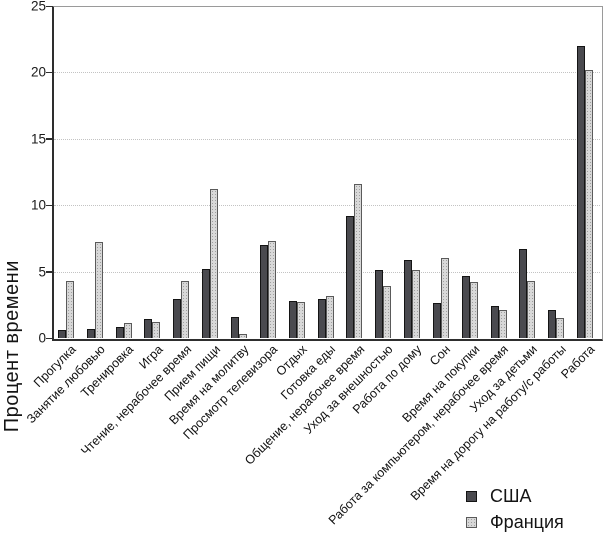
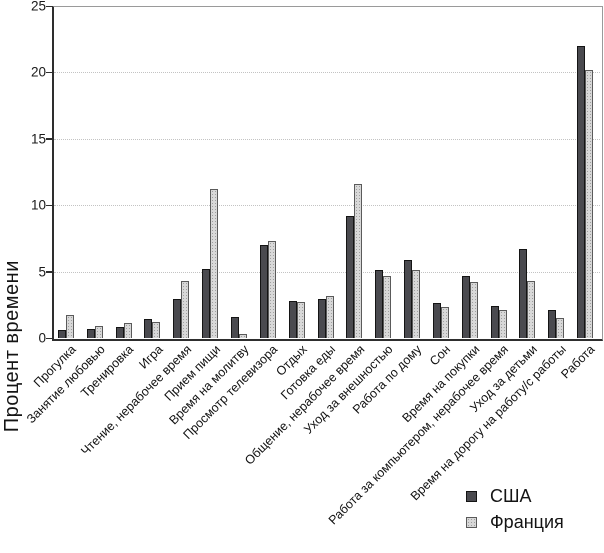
Франция/Прогулка: 4.3 -> 1.7
Франция/Занятие любовью: 7.2 -> 0.9
Франция/Уход за внешностью: 3.9 -> 4.7
Франция/Сон: 6.0 -> 2.3
